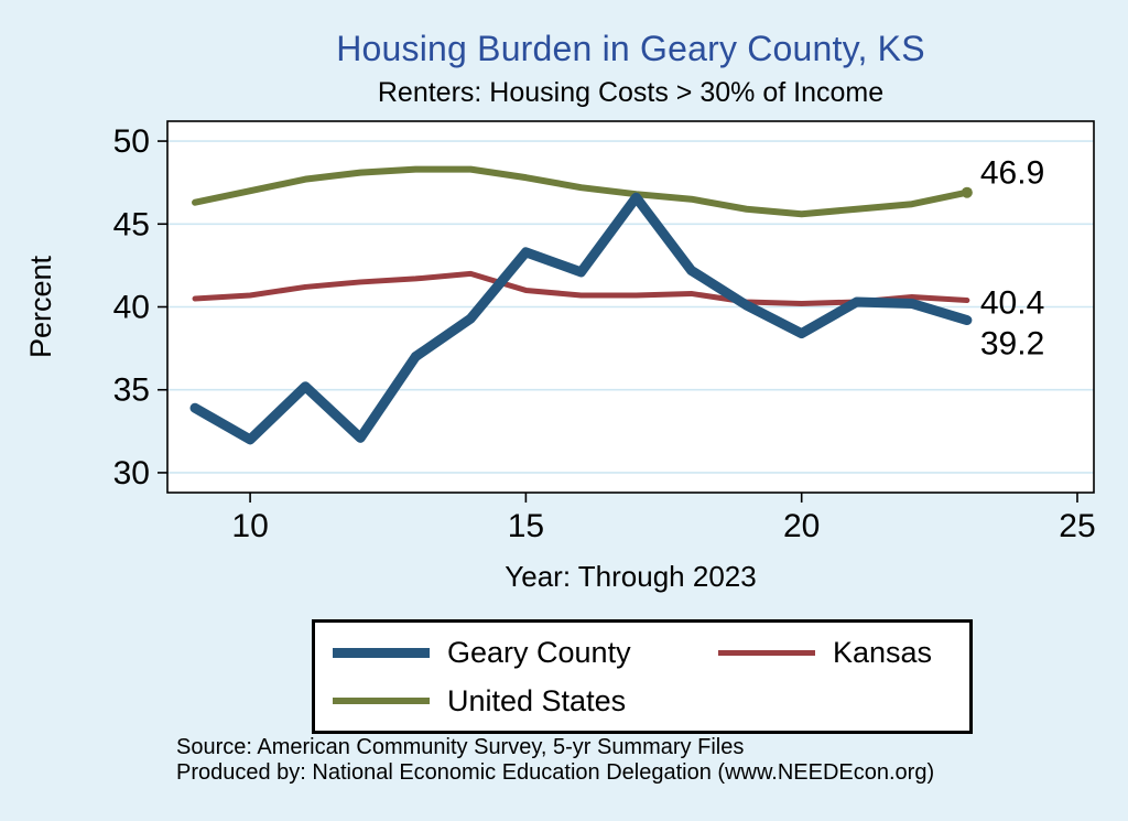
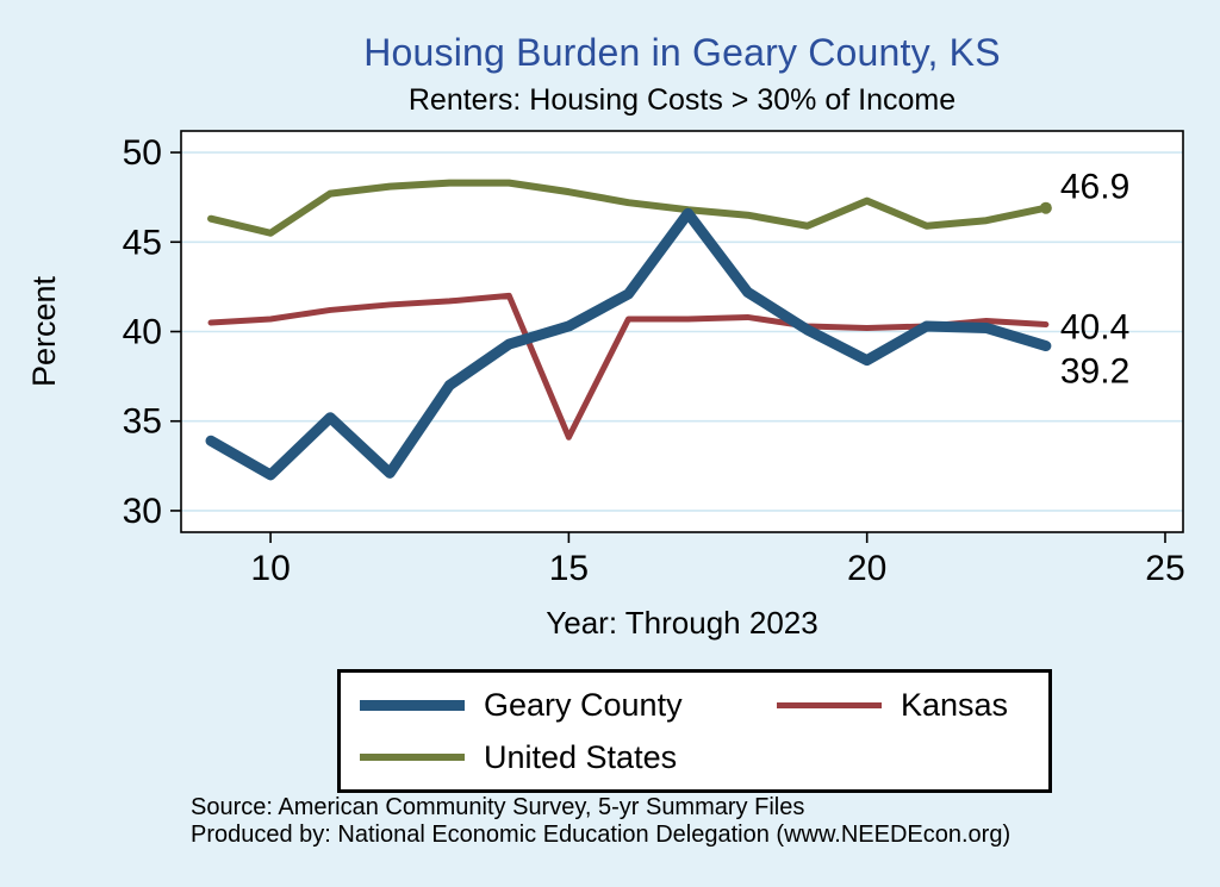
United States/10: 47.0 -> 45.5
Geary County/15: 43.3 -> 40.3
Kansas/15: 41.0 -> 34.1
United States/20: 45.6 -> 47.3
